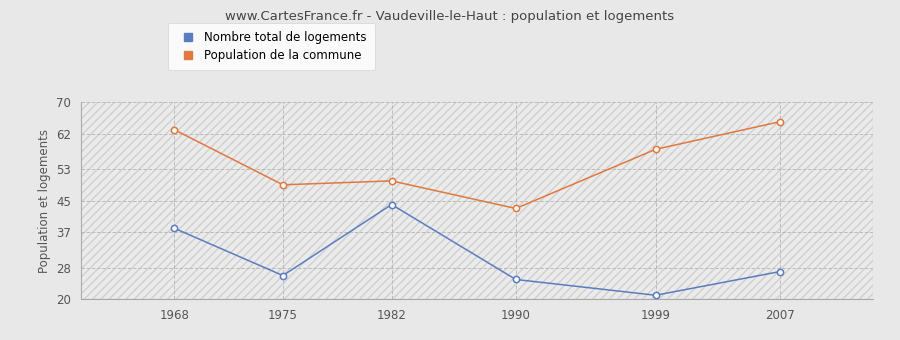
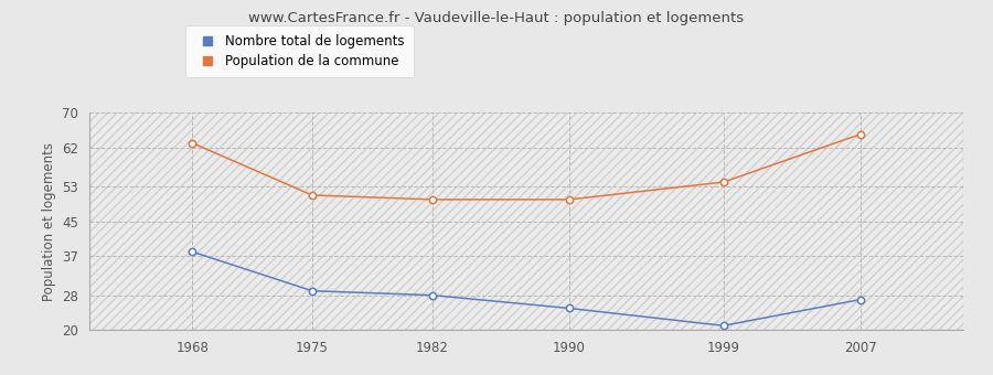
Nombre total de logements/1975: 26 -> 29
Population de la commune/1975: 49 -> 51
Nombre total de logements/1982: 44 -> 28
Population de la commune/1990: 43 -> 50
Population de la commune/1999: 58 -> 54
